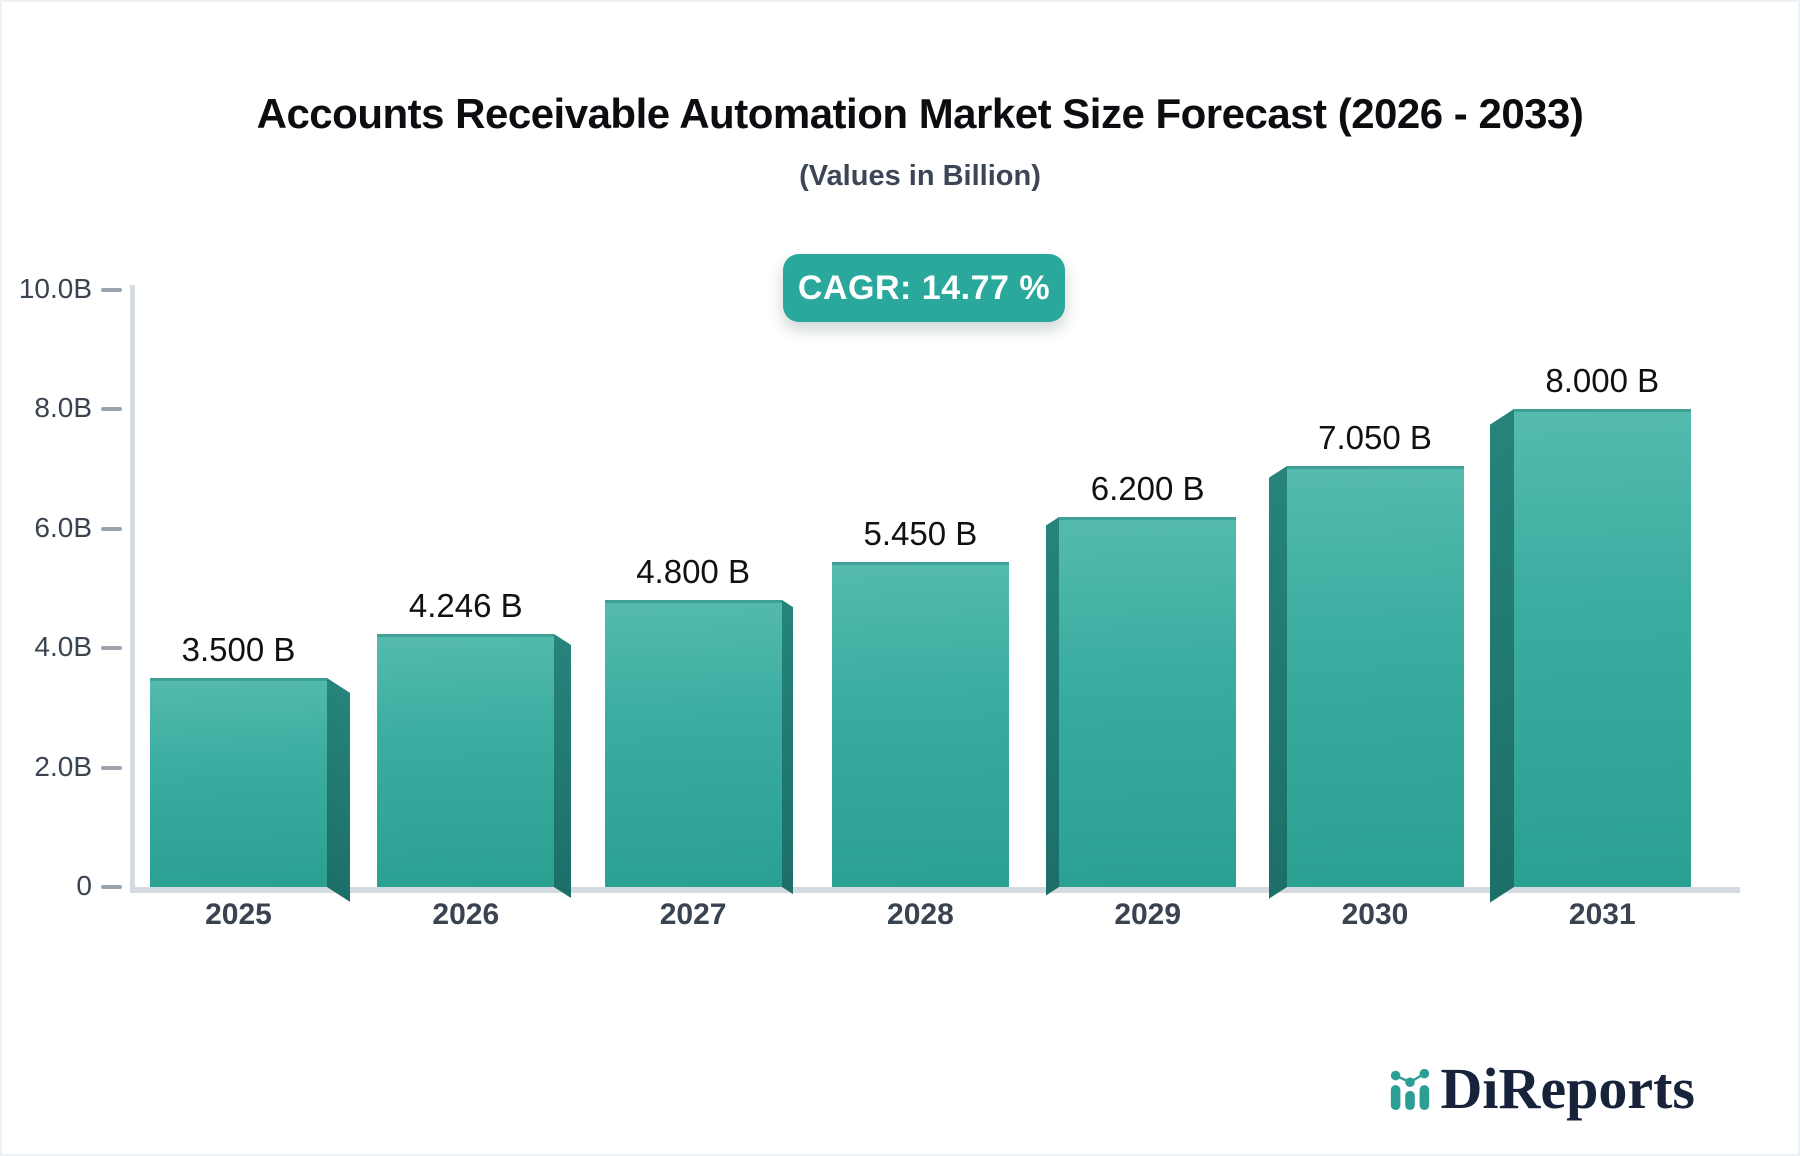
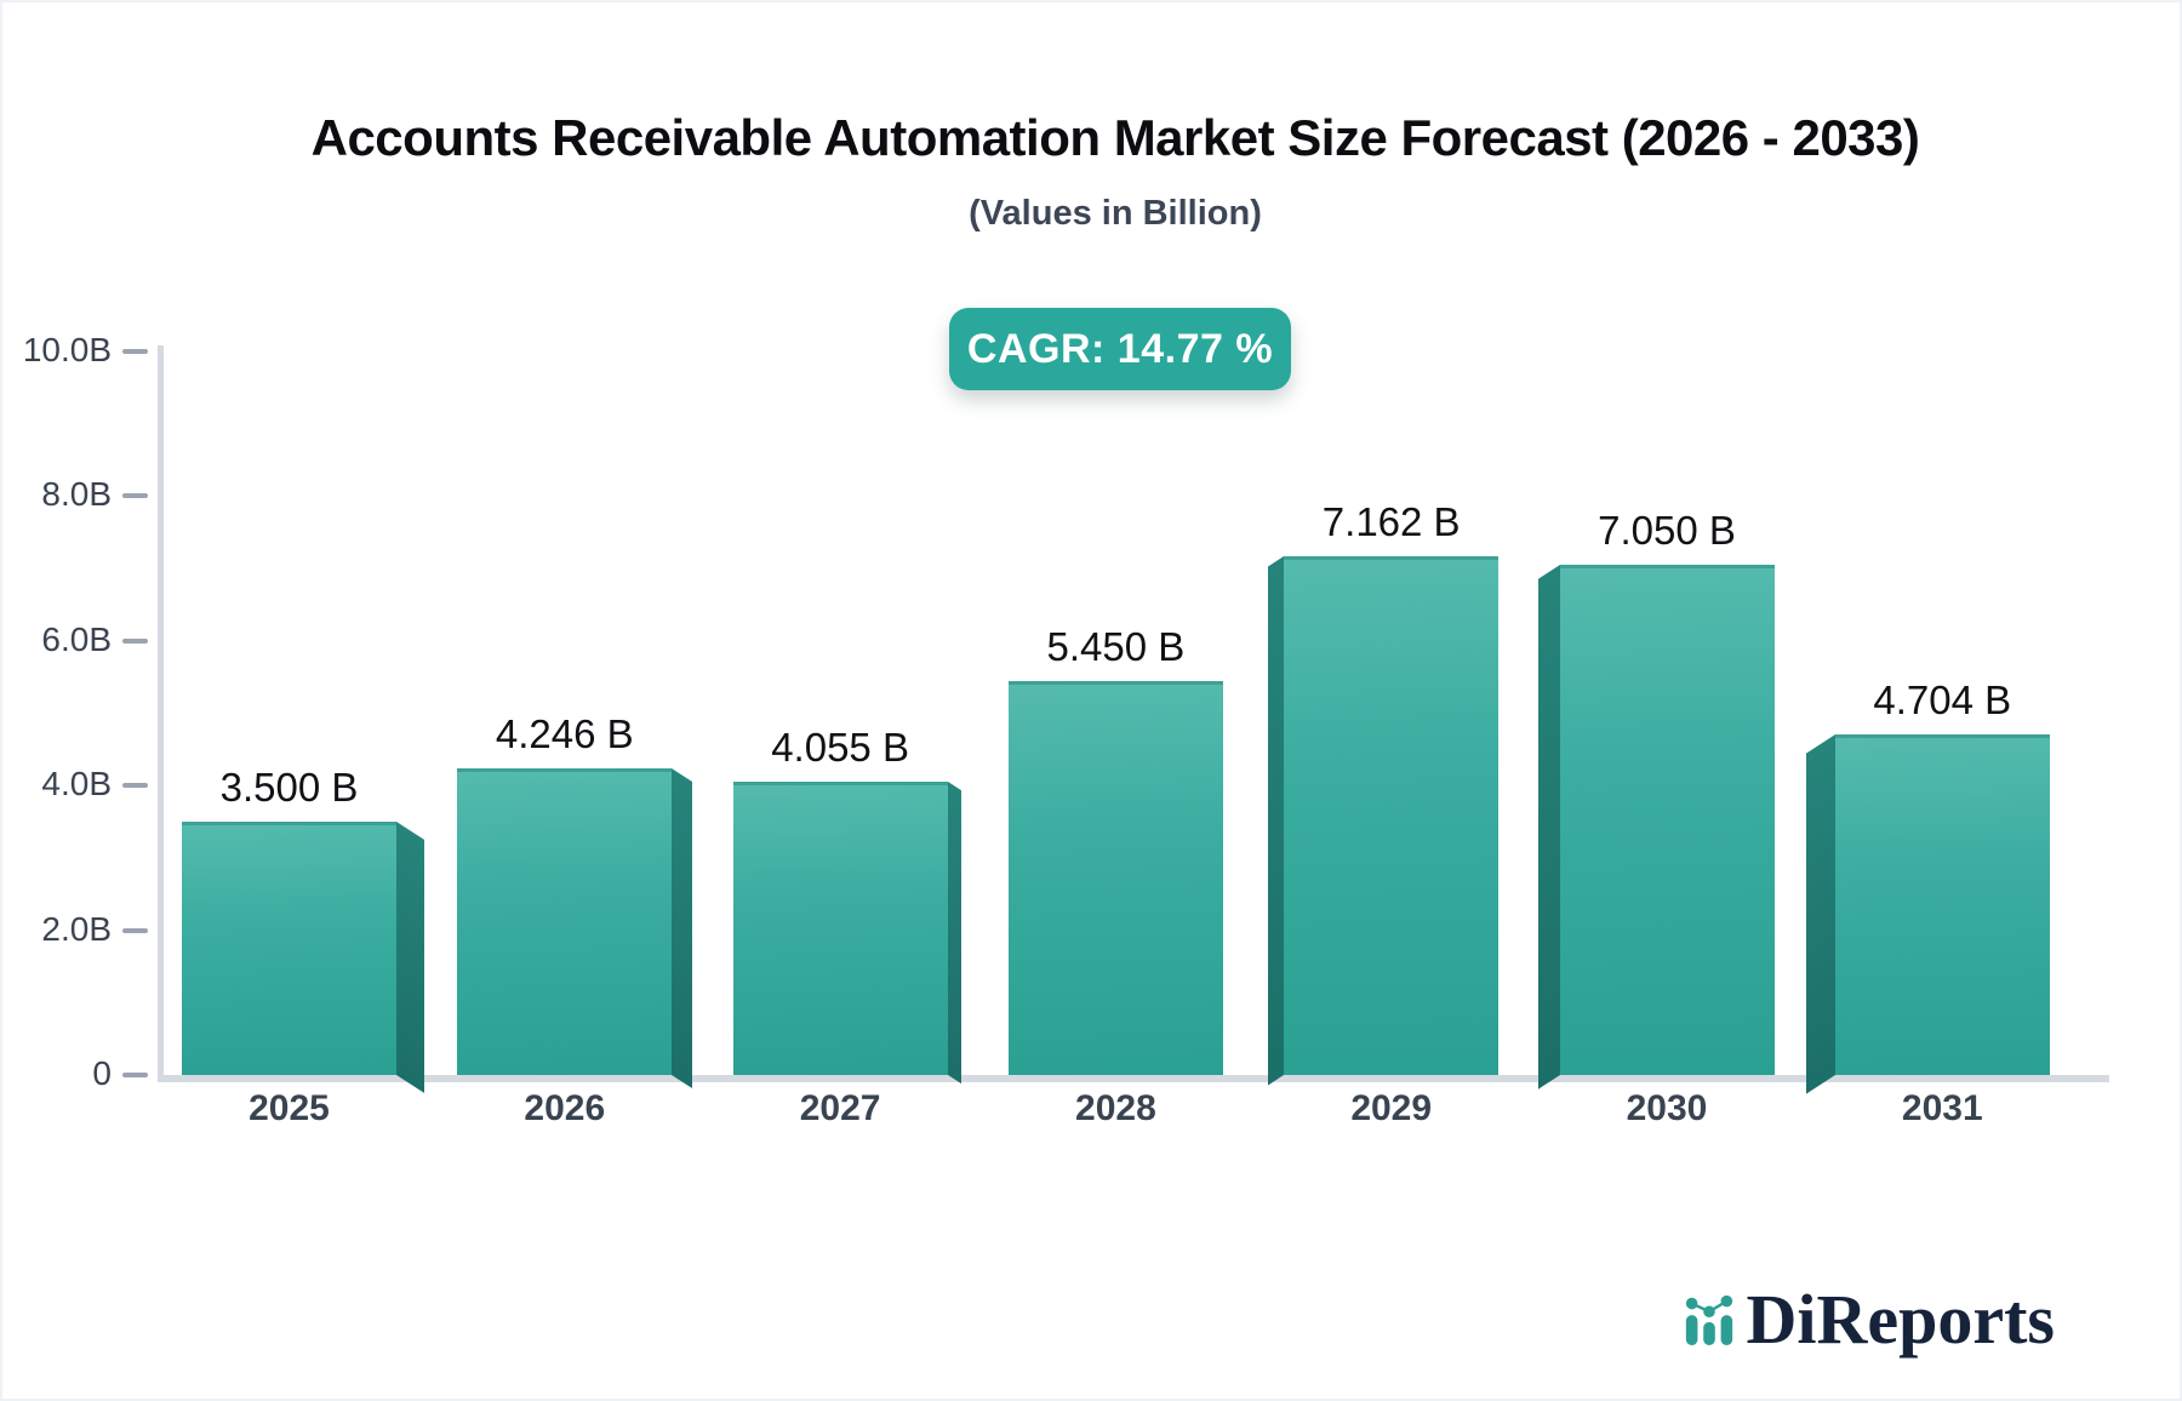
2027: 4.800 -> 4.055
2029: 6.200 -> 7.162
2031: 8.000 -> 4.704
